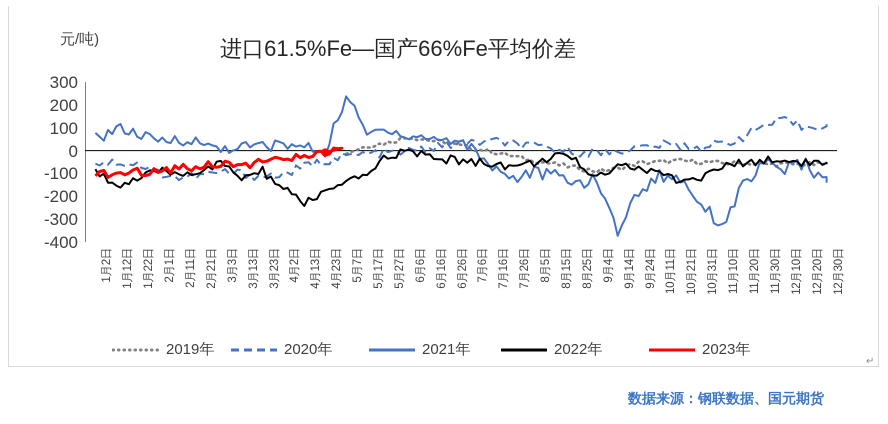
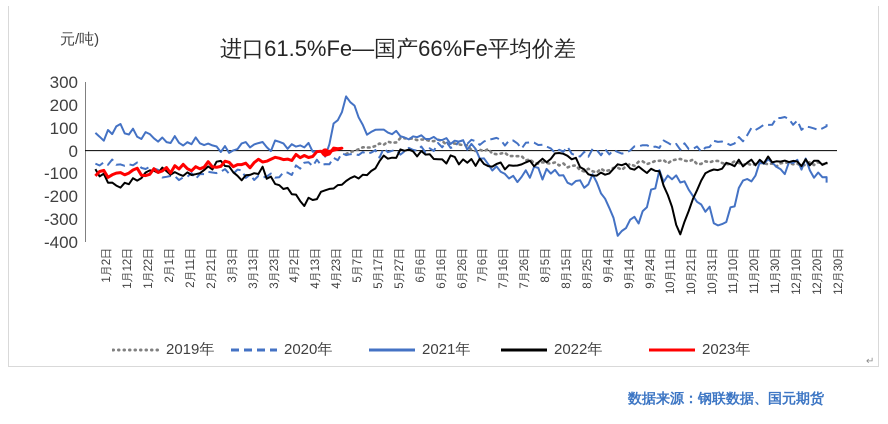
2021年/9月24日: -180 -> -300
2022年/10月21日: -130 -> -360
